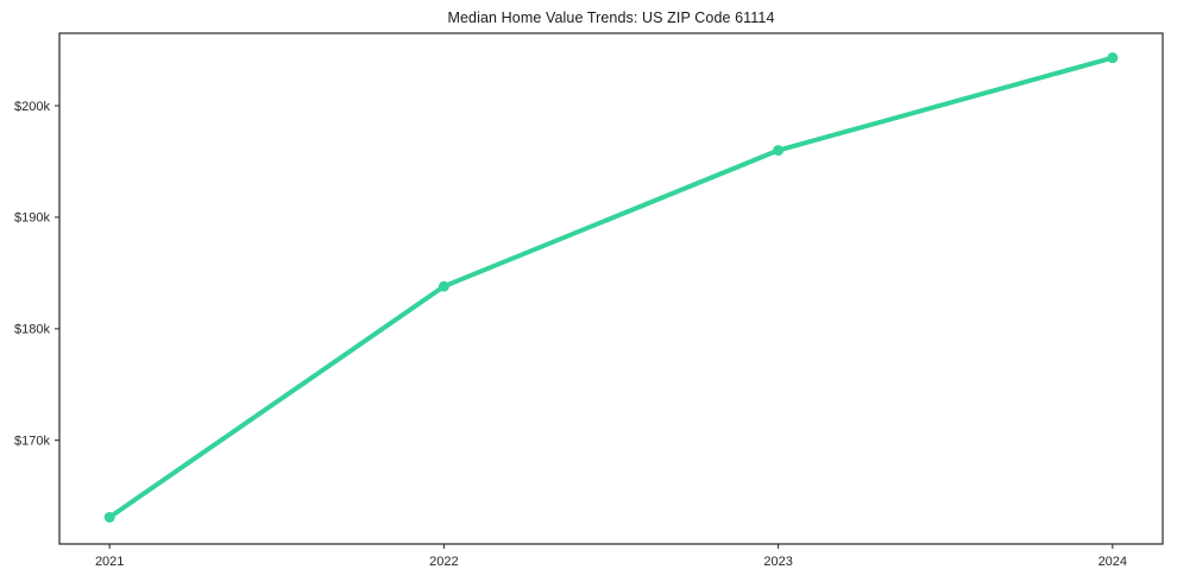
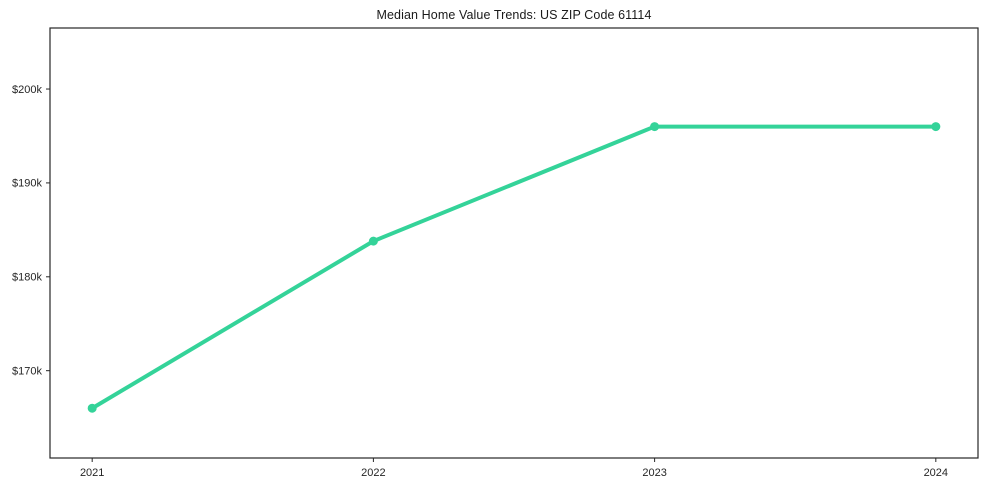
2021: $163k -> $166k
2024: $204k -> $196k
